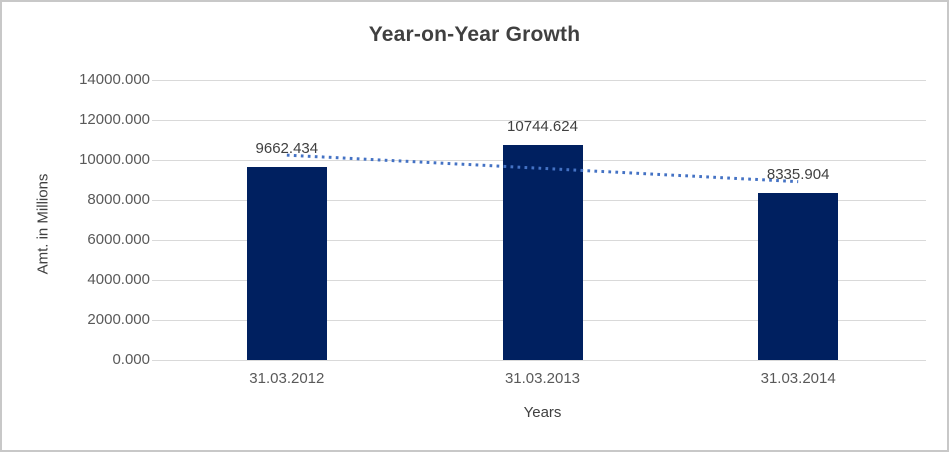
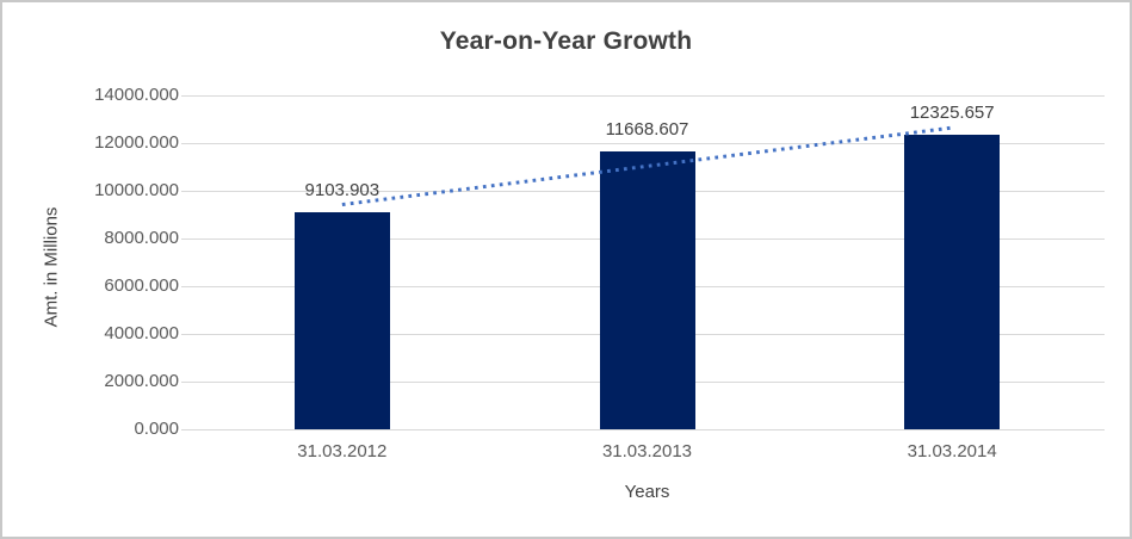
31.03.2012: 9662.434 -> 9103.903
31.03.2013: 10744.624 -> 11668.607
31.03.2014: 8335.904 -> 12325.657
